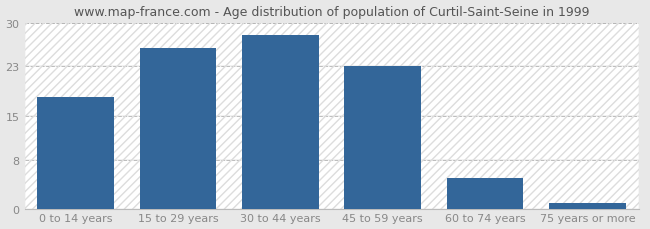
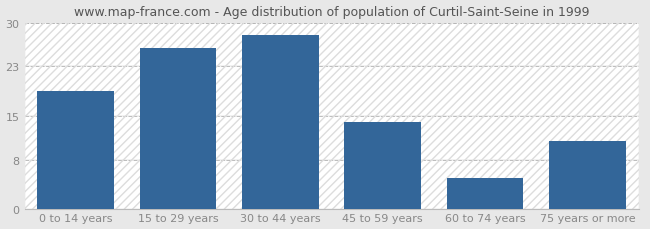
0 to 14 years: 18 -> 19
45 to 59 years: 23 -> 14
75 years or more: 1 -> 11
